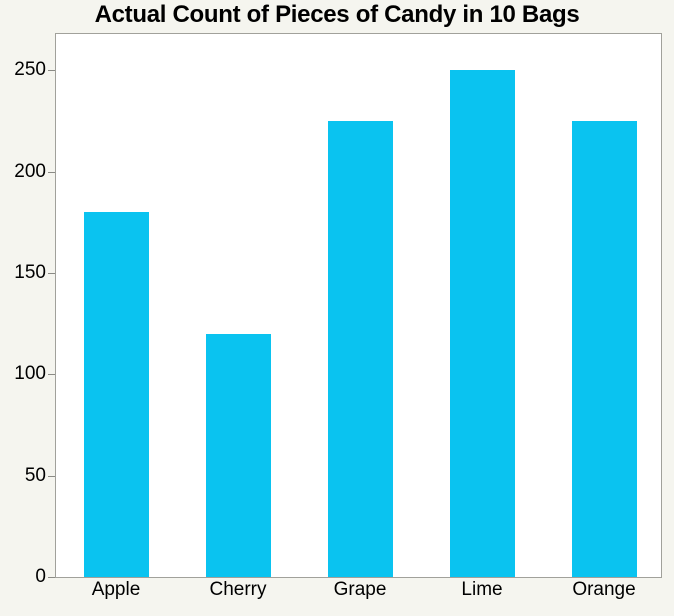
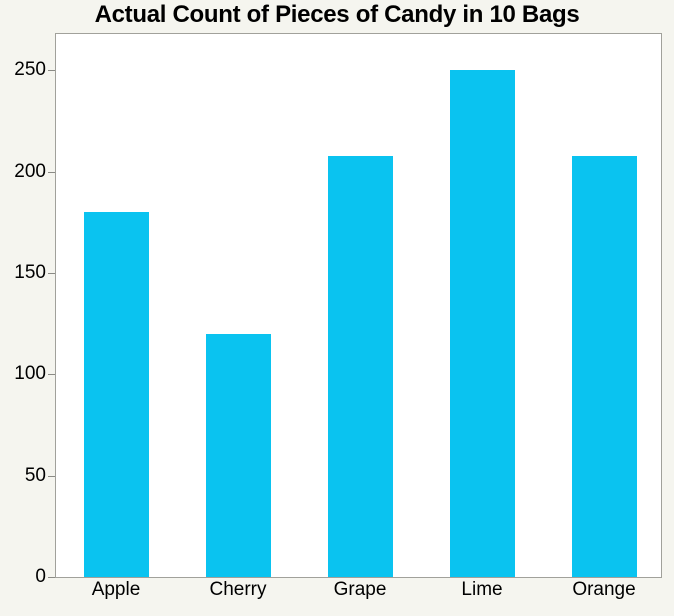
Grape: 225 -> 208
Orange: 225 -> 208
